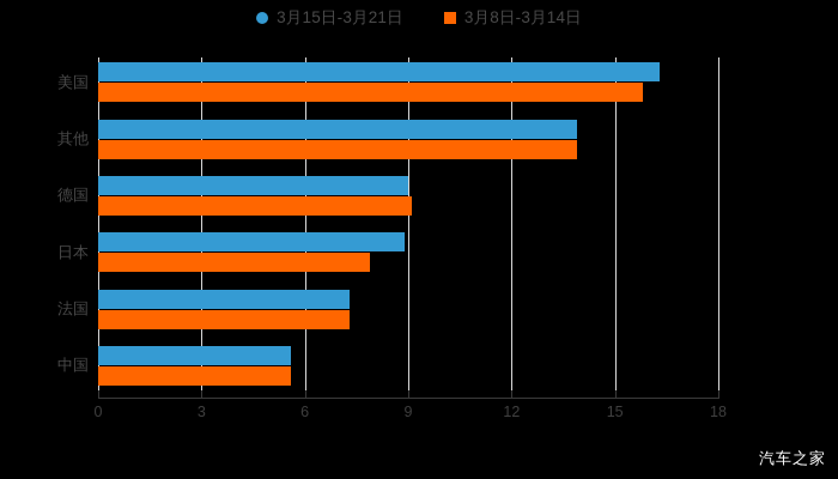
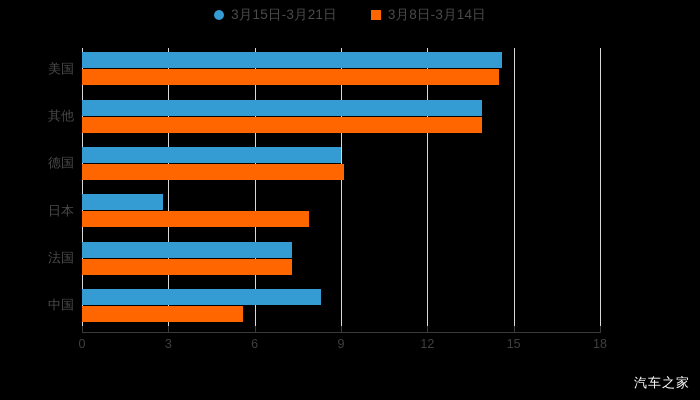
3月15日-3月21日/美国: 16.3 -> 14.6
3月8日-3月14日/美国: 15.8 -> 14.5
3月15日-3月21日/日本: 8.9 -> 2.8
3月15日-3月21日/中国: 5.6 -> 8.3
